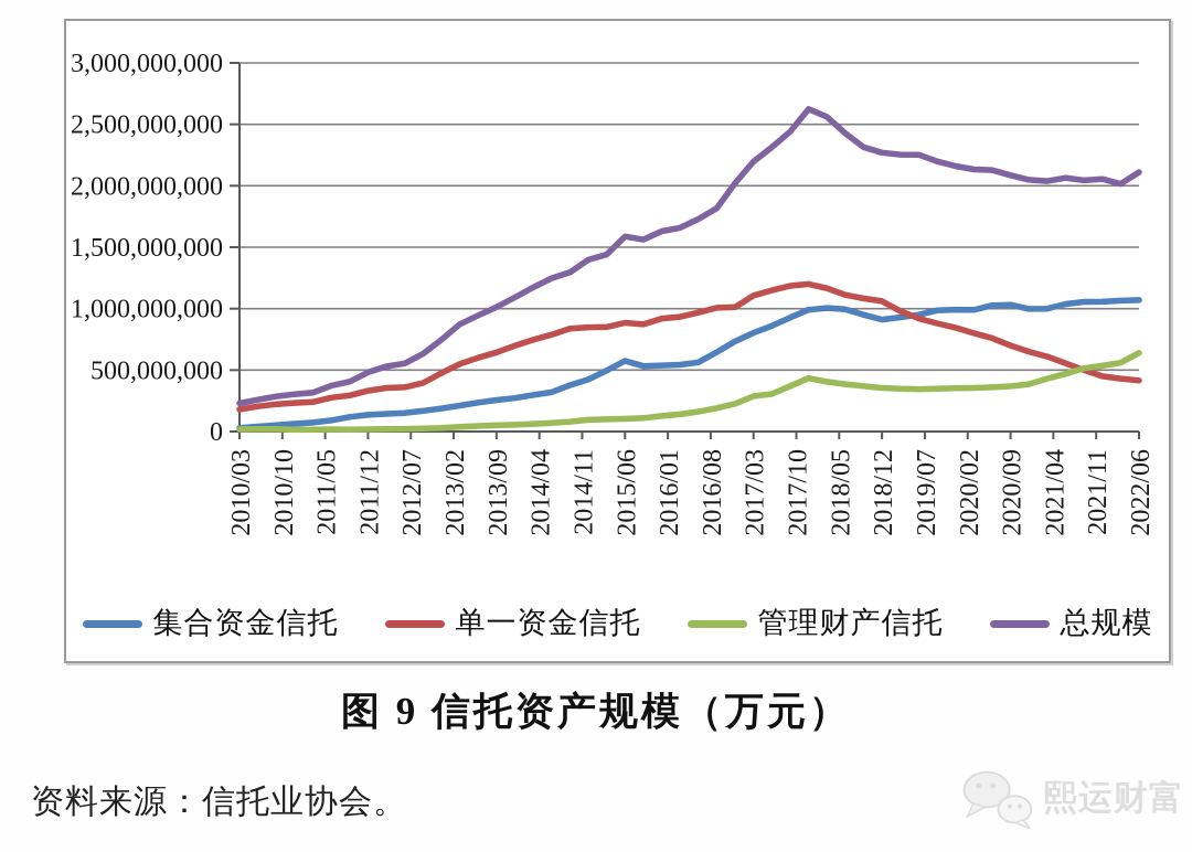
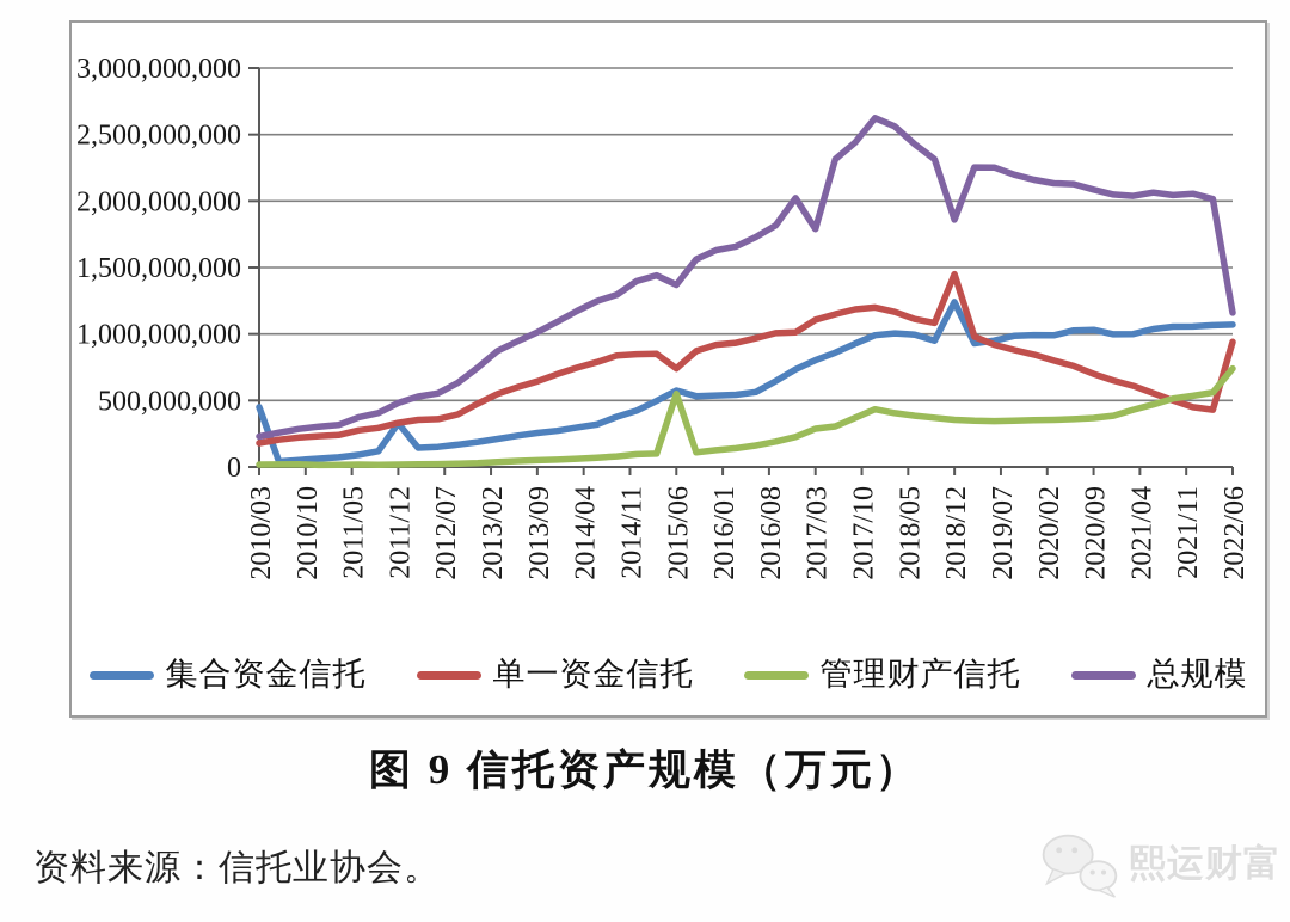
集合资金信托/2010/03: 30000000 -> 450000000
集合资金信托/2011/12: 140000000 -> 330000000
单一资金信托/2015/06: 880000000 -> 740000000
管理财产信托/2015/06: 100000000 -> 550000000
总规模/2015/06: 1590000000 -> 1370000000
总规模/2017/03: 2200000000 -> 1790000000
集合资金信托/2018/12: 910000000 -> 1240000000
单一资金信托/2018/12: 1060000000 -> 1450000000
总规模/2018/12: 2270000000 -> 1860000000
单一资金信托/2022/06: 420000000 -> 940000000
管理财产信托/2022/06: 640000000 -> 740000000
总规模/2022/06: 2110000000 -> 1160000000
